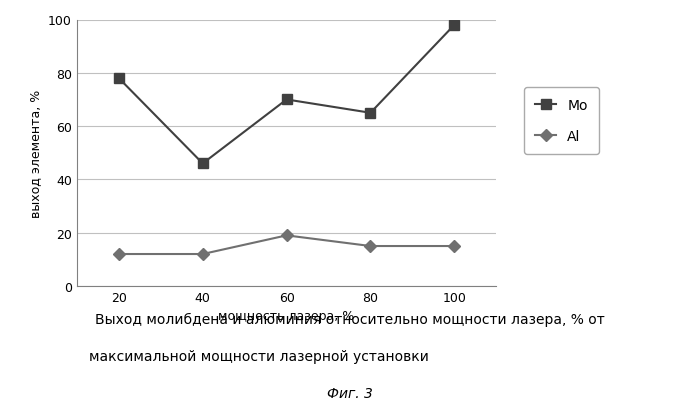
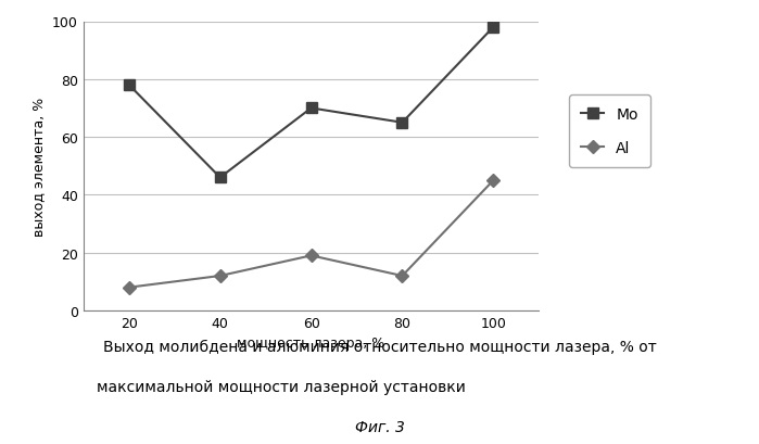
Al/20: 12 -> 8
Al/80: 15 -> 12
Al/100: 15 -> 45
